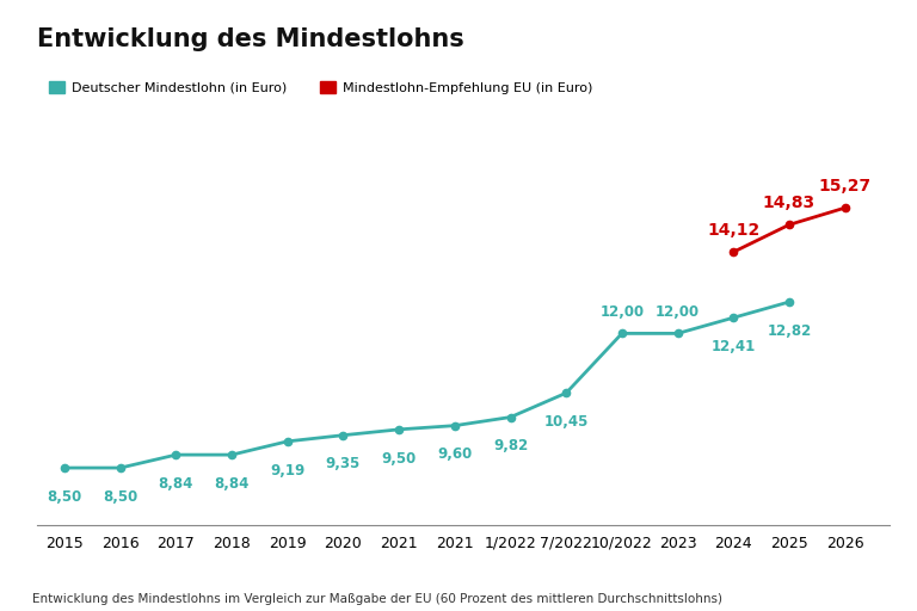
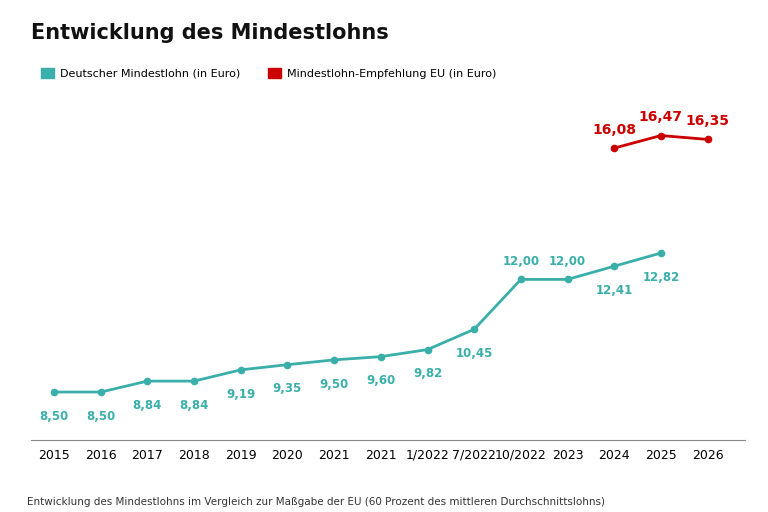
Mindestlohn-Empfehlung EU (in Euro)/2024: 14,12 -> 16,08
Mindestlohn-Empfehlung EU (in Euro)/2025: 14,83 -> 16,47
Mindestlohn-Empfehlung EU (in Euro)/2026: 15,27 -> 16,35
